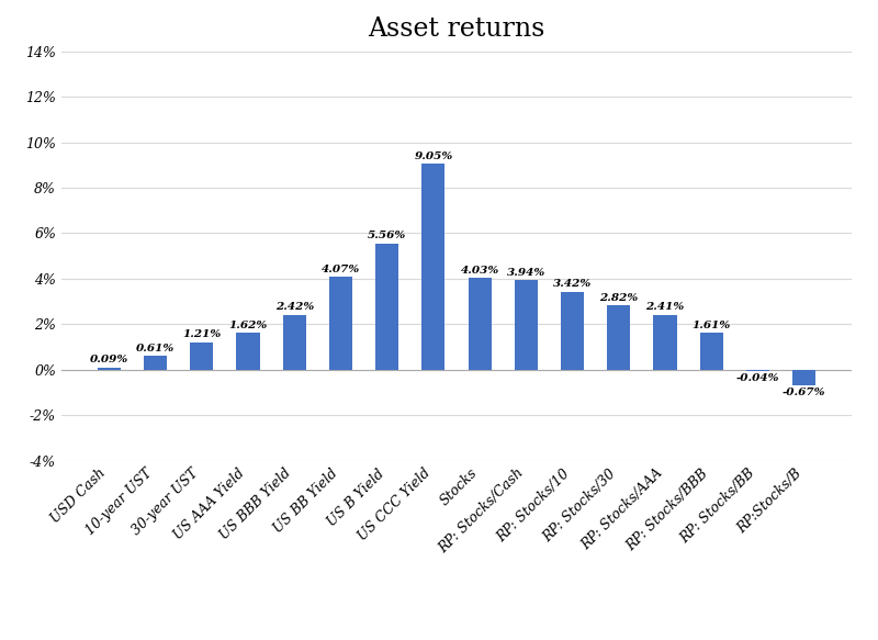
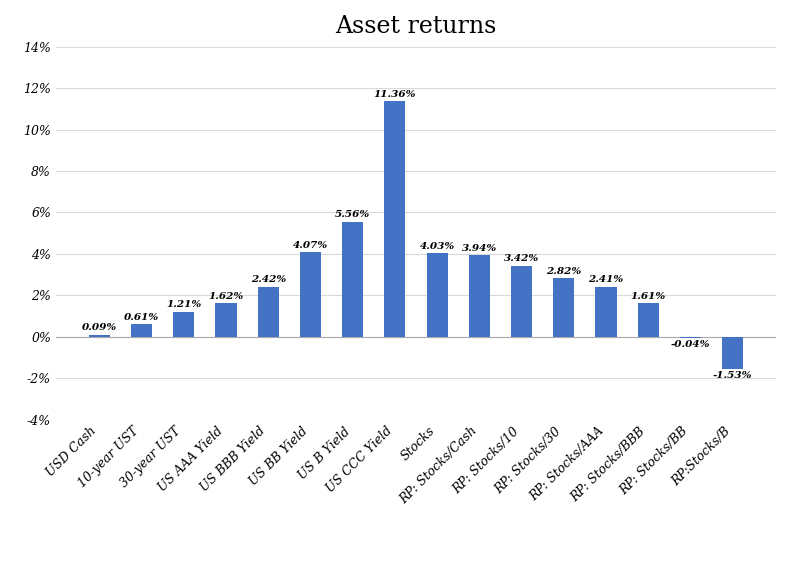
US CCC Yield: 9.05% -> 11.36%
RP:Stocks/B: -0.67% -> -1.53%
